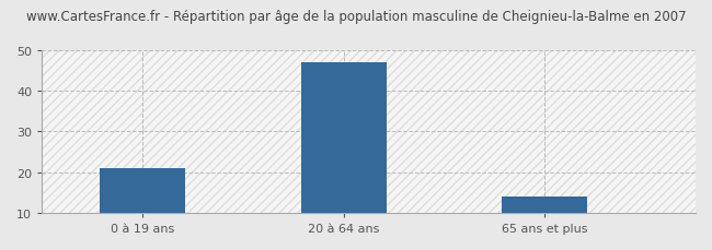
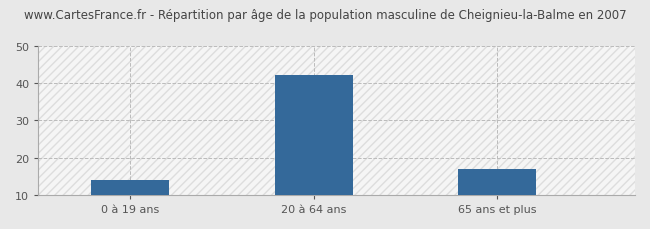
0 à 19 ans: 21 -> 14
20 à 64 ans: 47 -> 42
65 ans et plus: 14 -> 17
